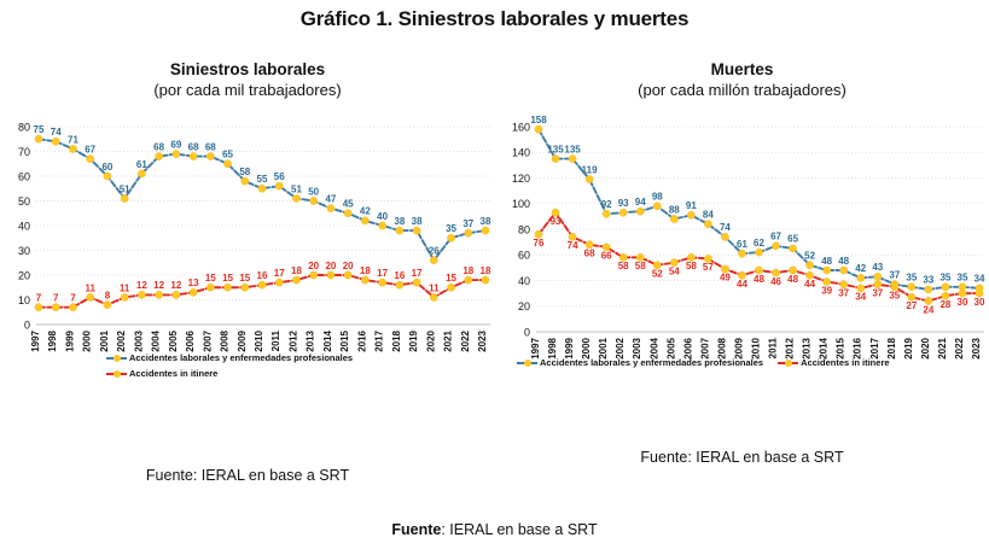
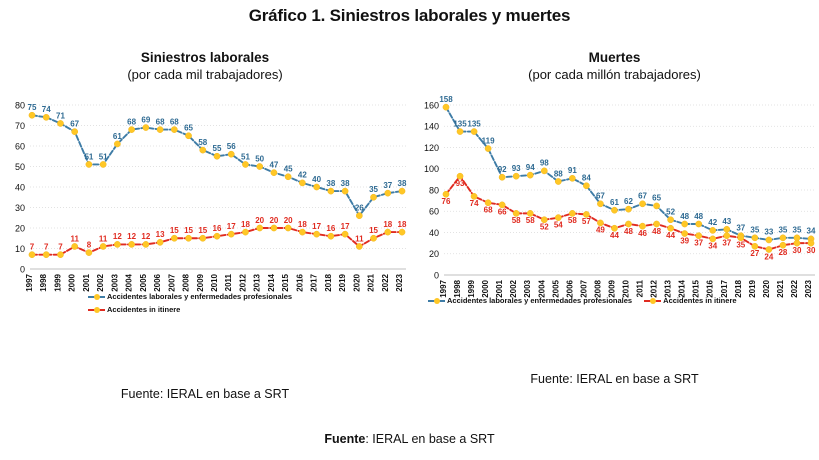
Siniestros laborales/Accidentes laborales y enfermedades profesionales/2001: 60 -> 51
Muertes/Accidentes laborales y enfermedades profesionales/2008: 74 -> 67
